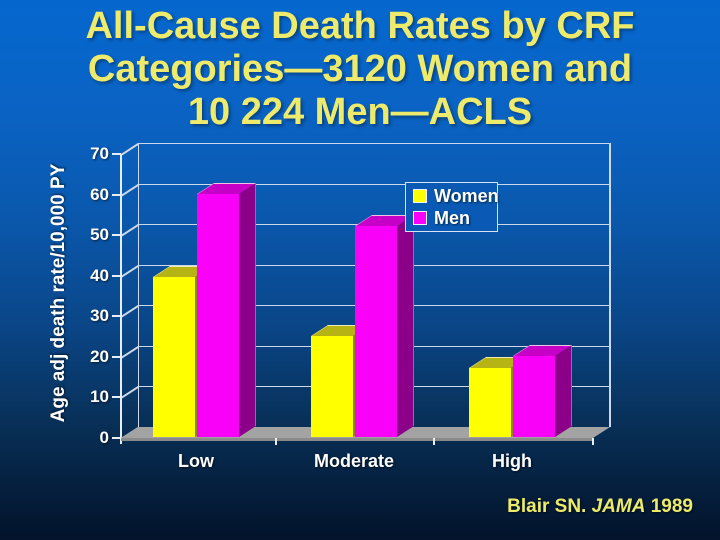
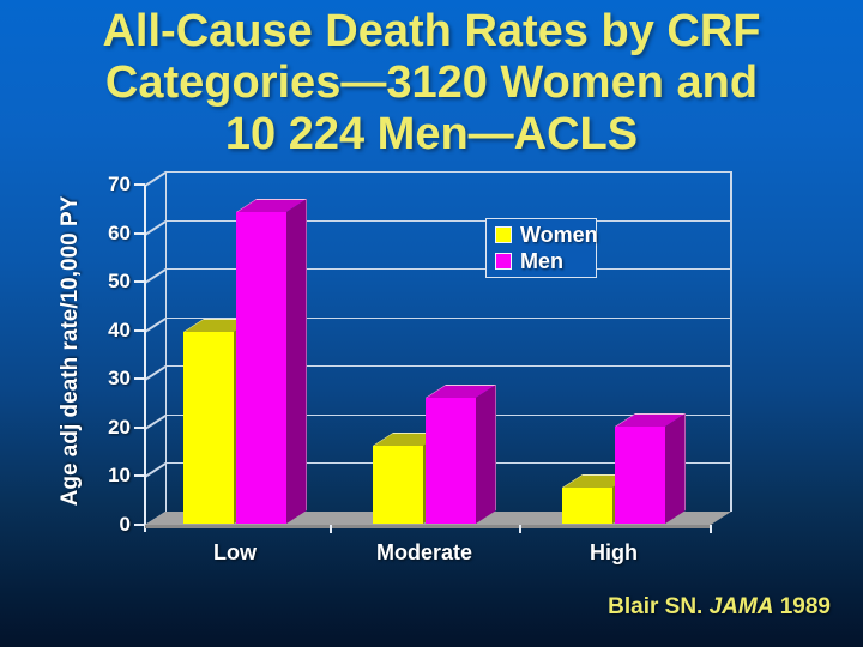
Men/Low: 60 -> 64
Women/Moderate: 25 -> 16
Men/Moderate: 52 -> 26
Women/High: 17 -> 8
